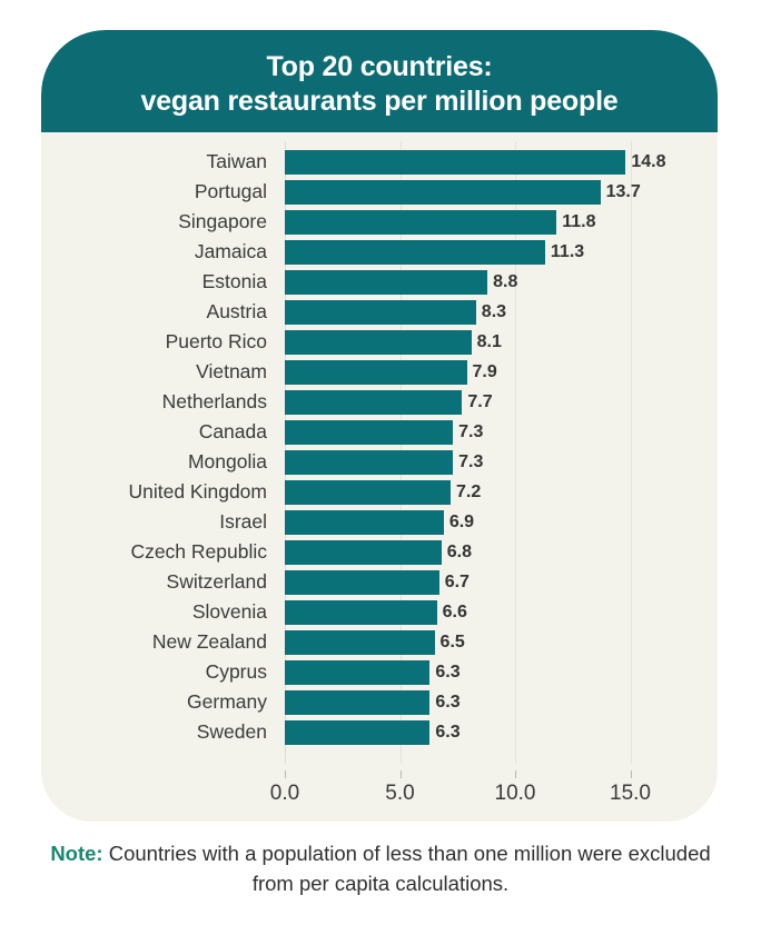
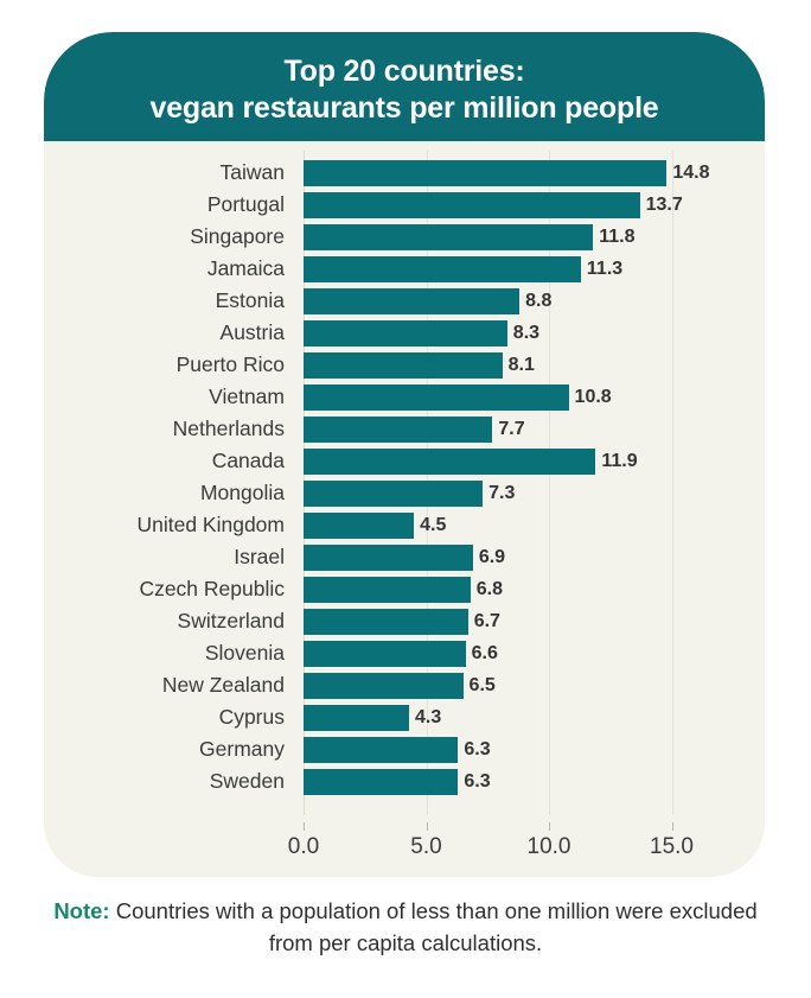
Vietnam: 7.9 -> 10.8
Canada: 7.3 -> 11.9
United Kingdom: 7.2 -> 4.5
Cyprus: 6.3 -> 4.3
